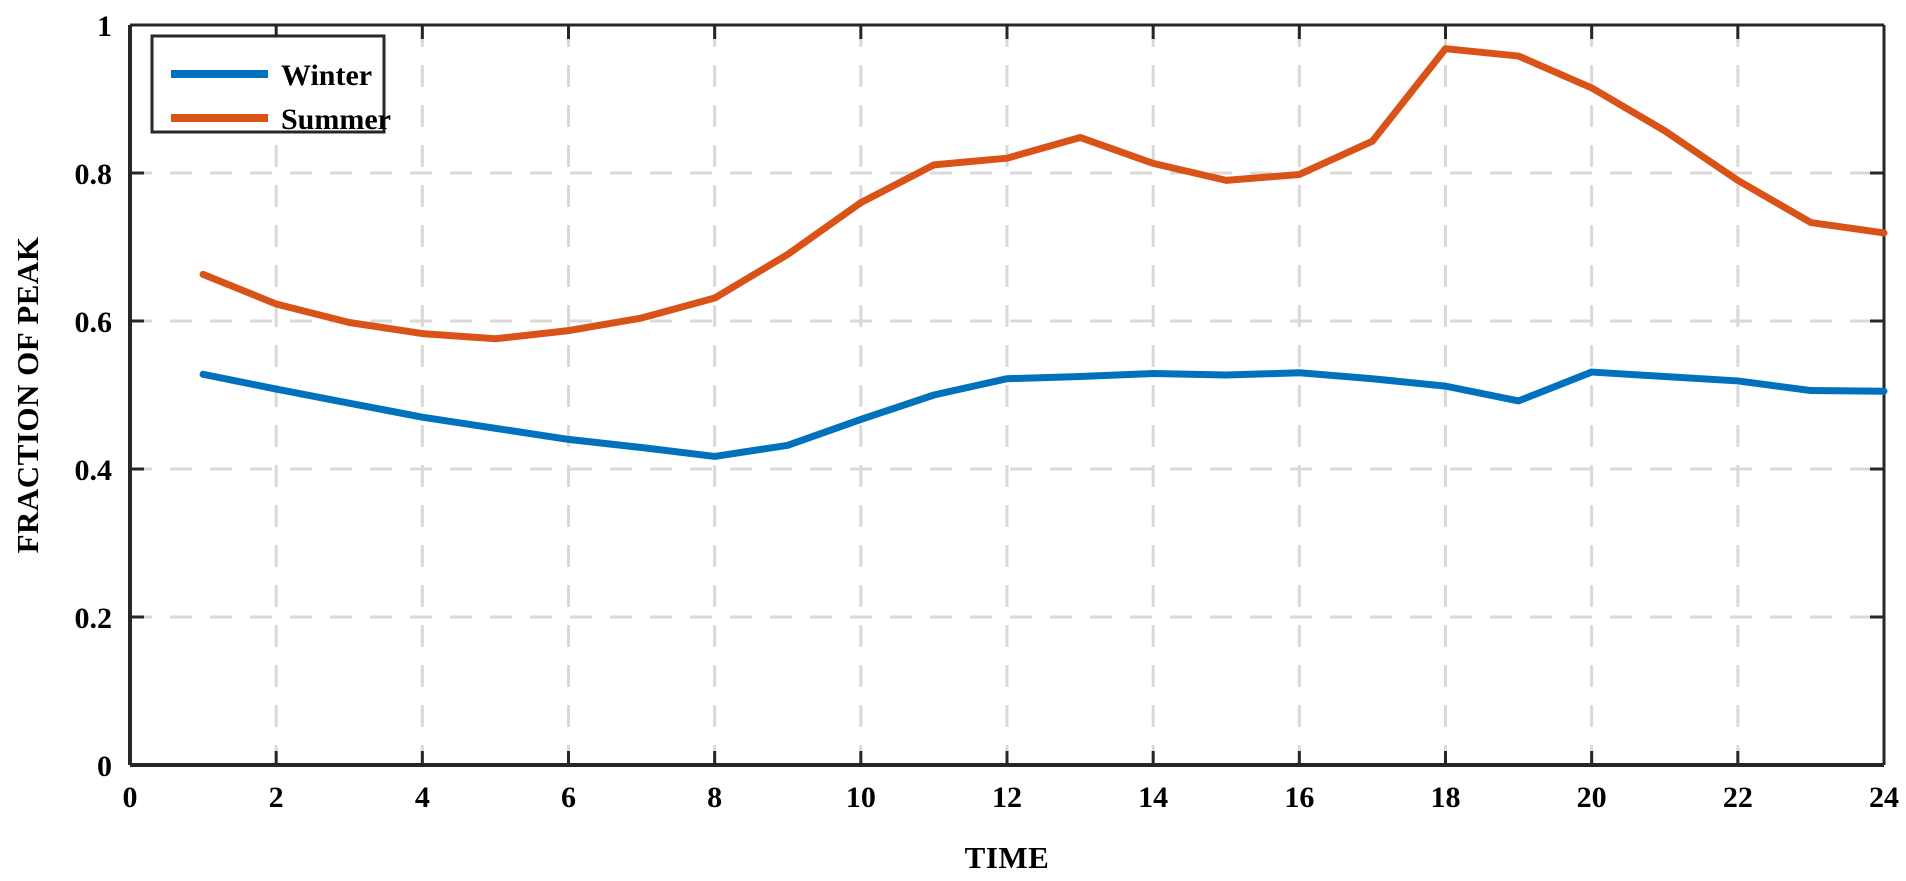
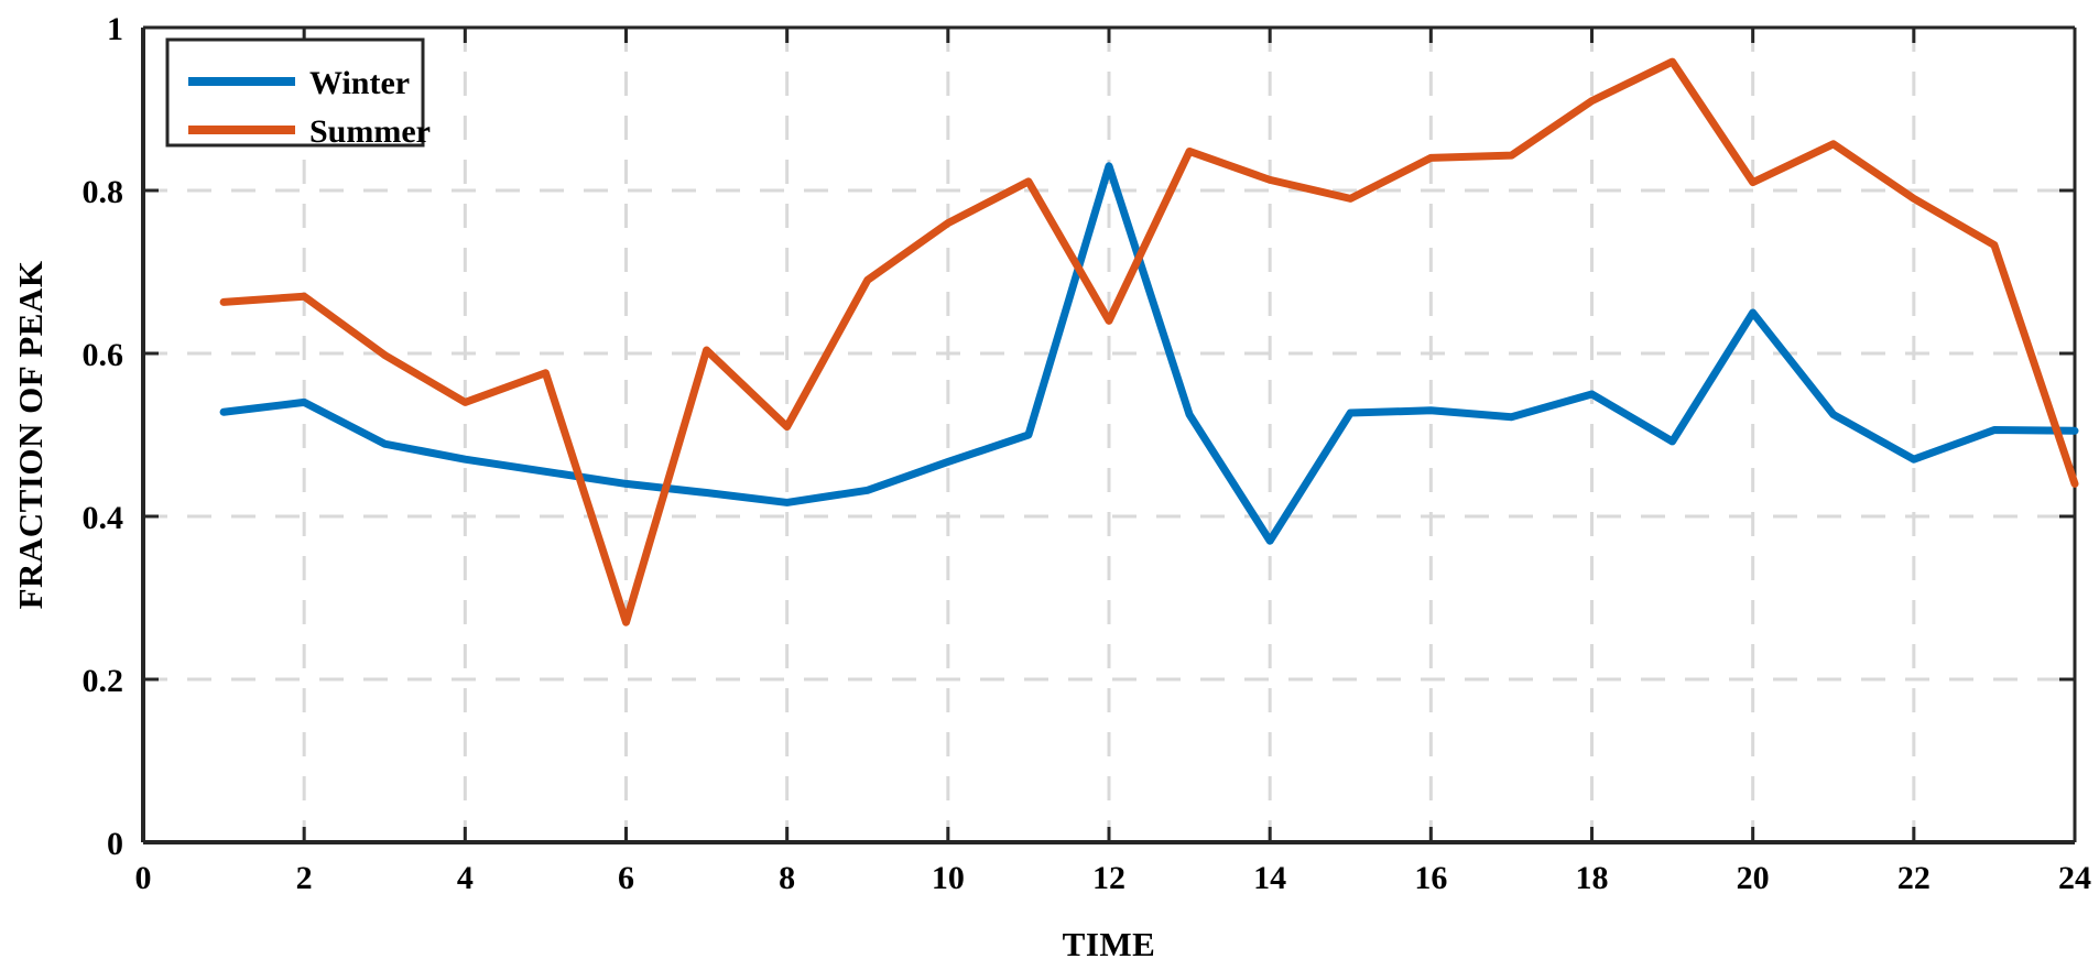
Winter/2: 0.51 -> 0.54
Summer/2: 0.62 -> 0.67
Summer/4: 0.58 -> 0.54
Summer/6: 0.59 -> 0.27
Summer/8: 0.63 -> 0.51
Winter/12: 0.52 -> 0.83
Summer/12: 0.82 -> 0.64
Winter/14: 0.53 -> 0.37
Summer/16: 0.80 -> 0.84
Winter/18: 0.51 -> 0.55
Summer/18: 0.97 -> 0.91
Winter/20: 0.53 -> 0.65
Summer/20: 0.92 -> 0.81
Winter/22: 0.52 -> 0.47
Summer/24: 0.72 -> 0.44
